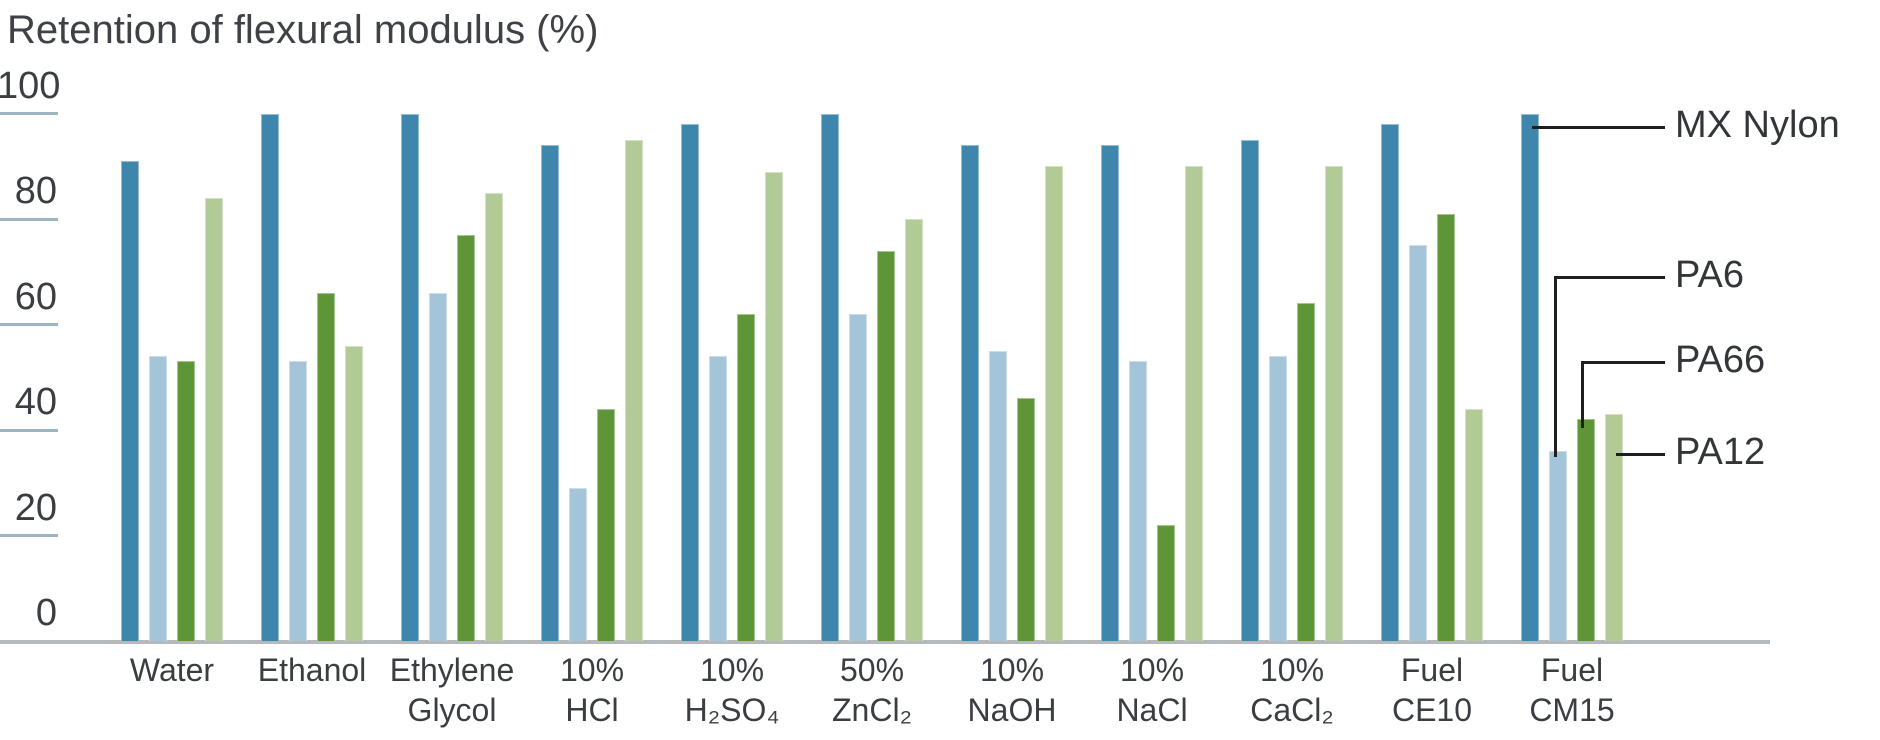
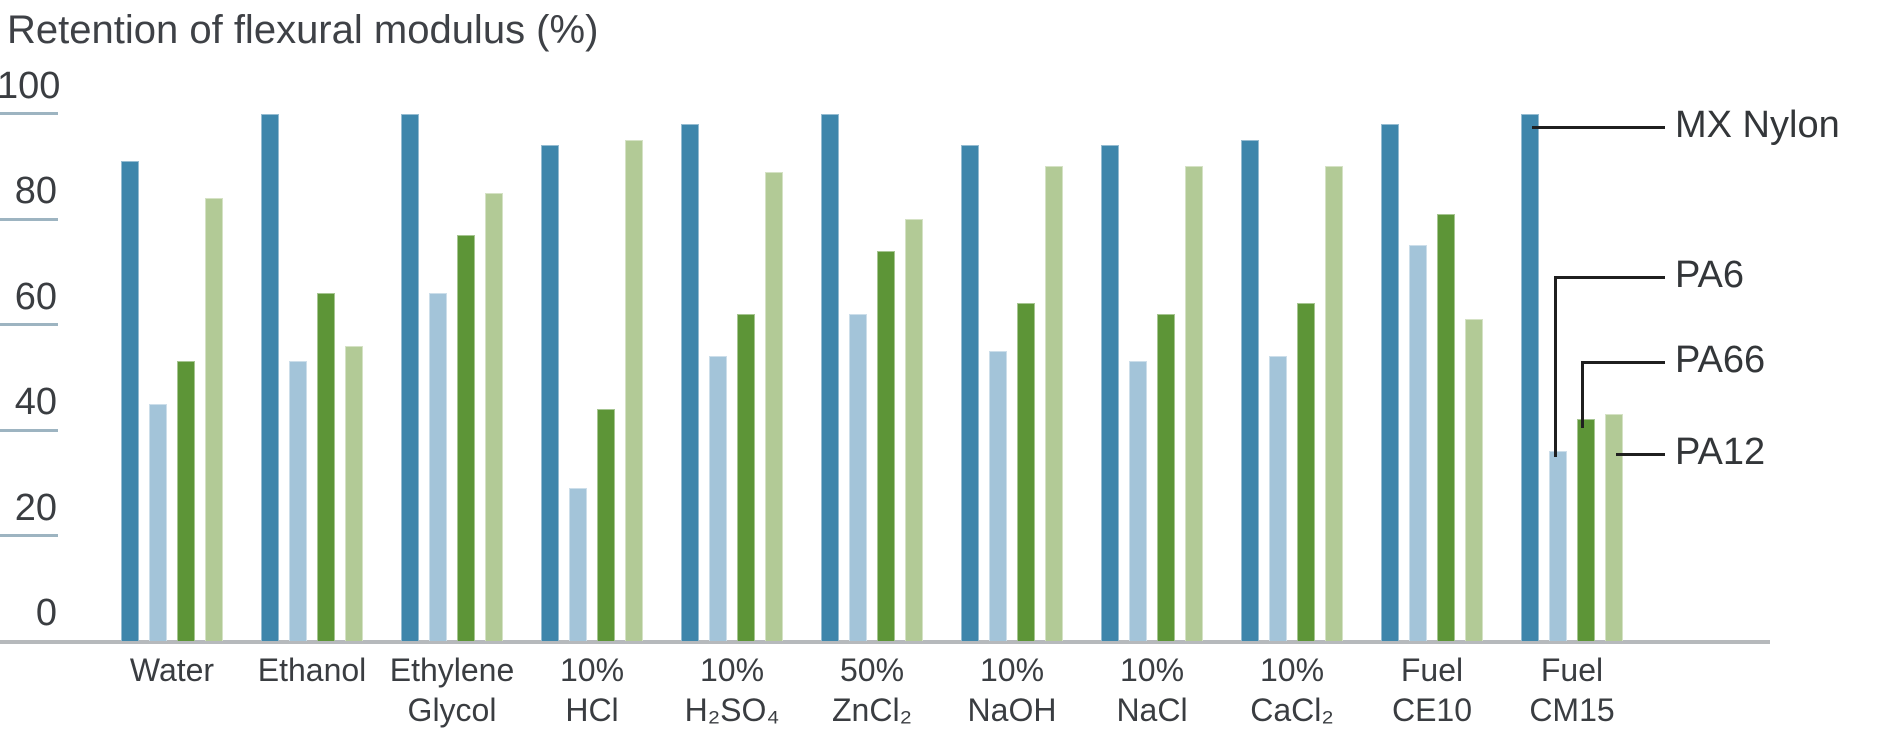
PA6/Water: 54 -> 45
PA66/10% NaOH: 46 -> 64
PA66/10% NaCl: 22 -> 62
PA12/Fuel CE10: 44 -> 61
